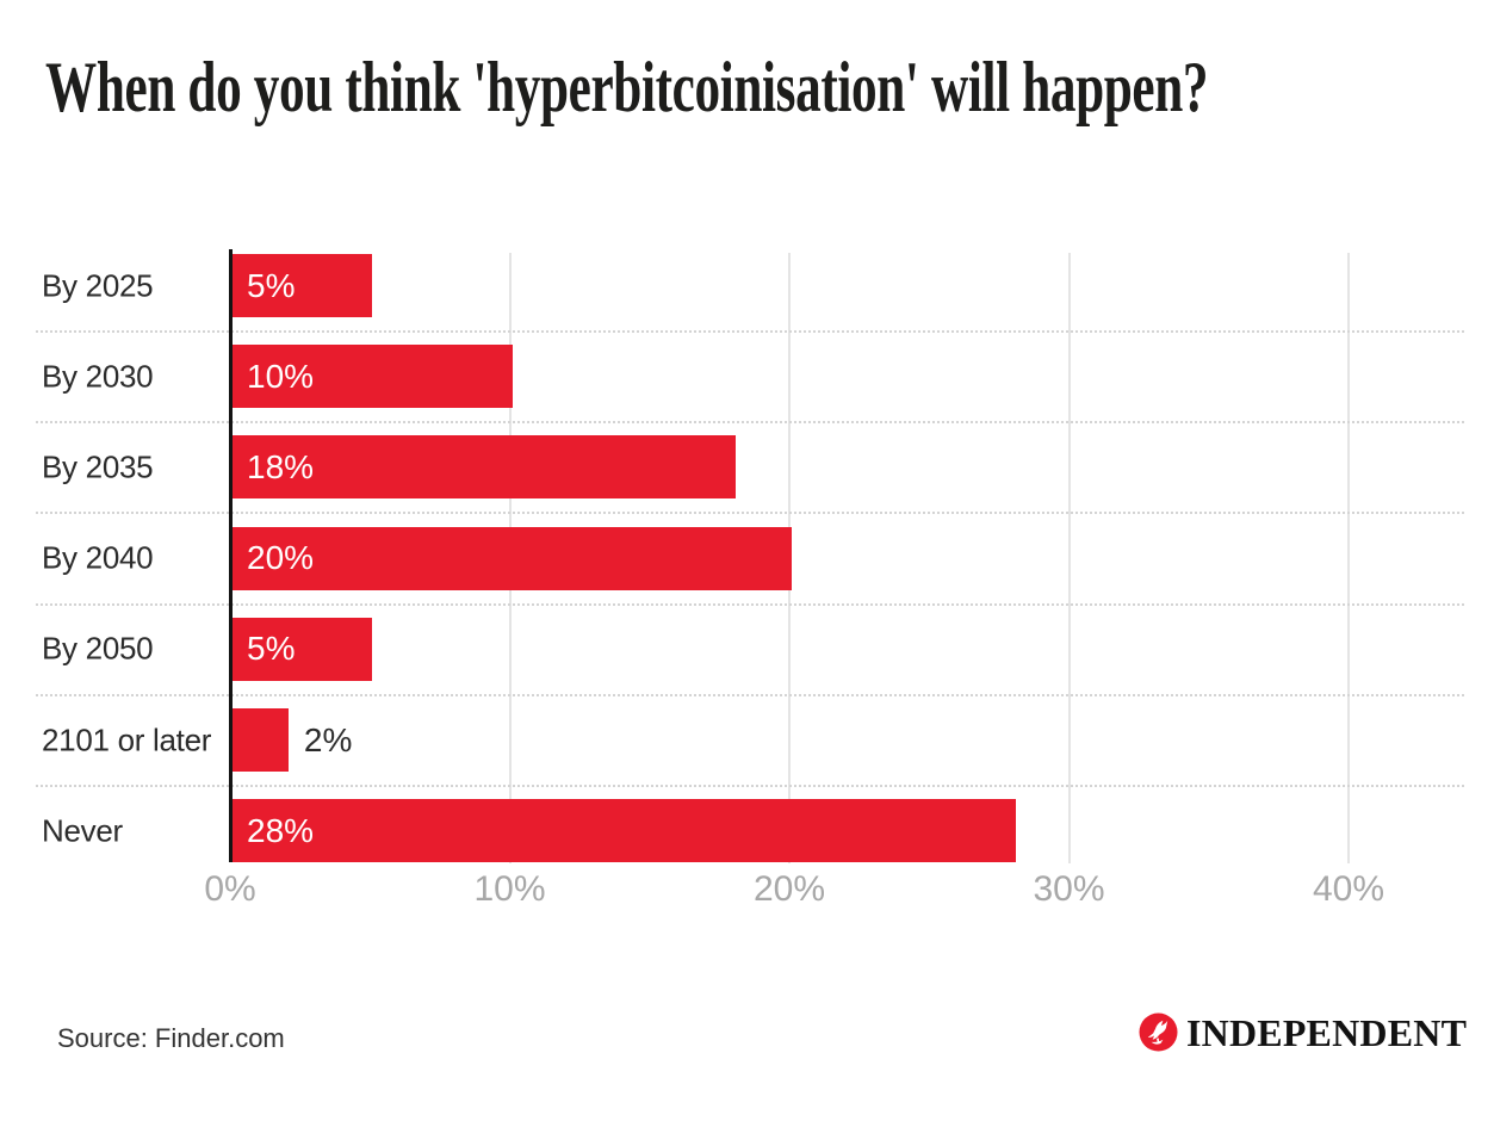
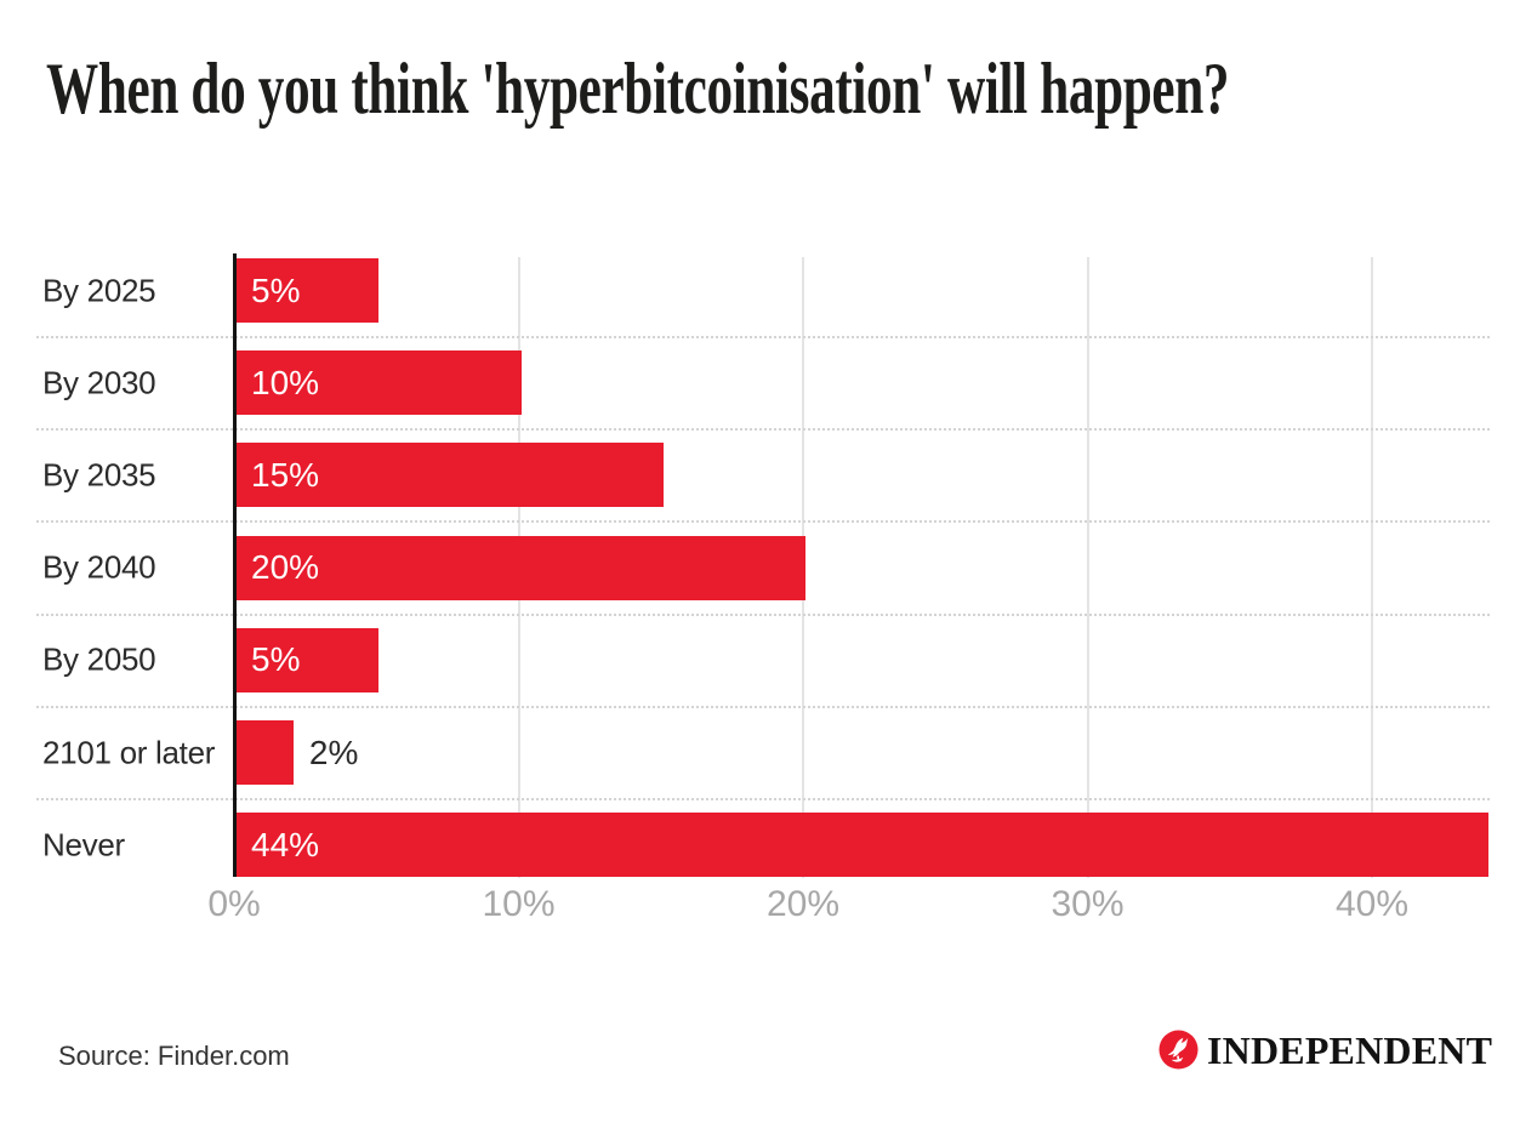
By 2035: 18% -> 15%
Never: 28% -> 44%
